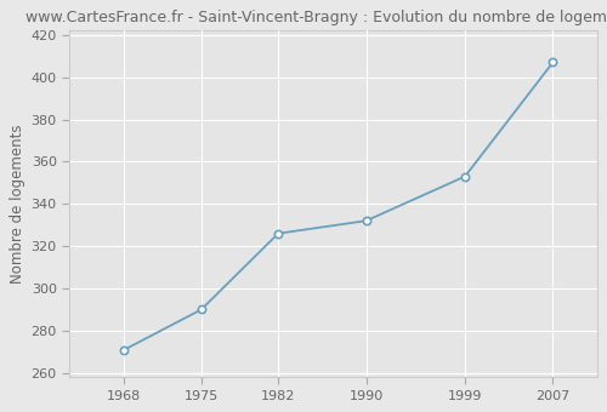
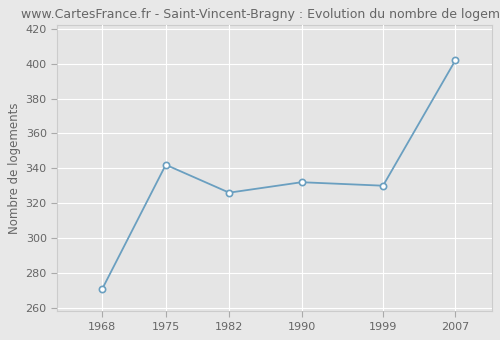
1975: 290 -> 342
1999: 353 -> 330
2007: 407 -> 402
